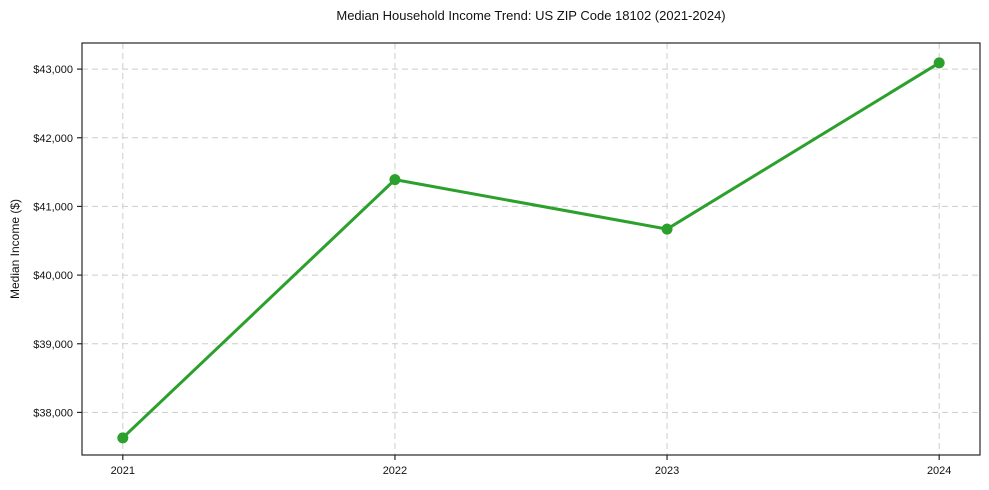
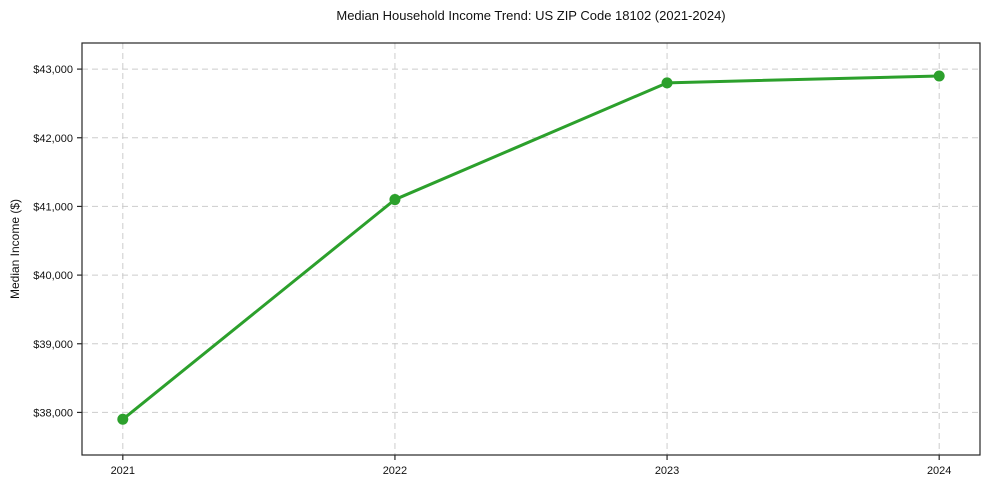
2021: $37600 -> $37900
2022: $41400 -> $41100
2023: $40700 -> $42800
2024: $43100 -> $42900
